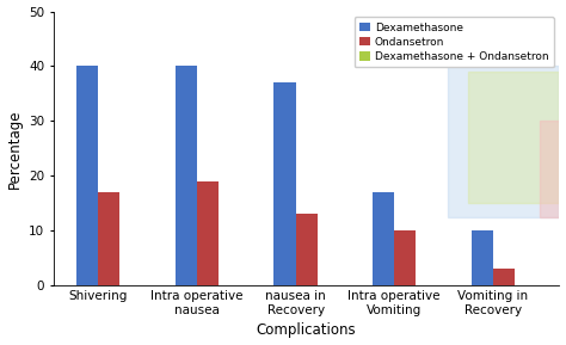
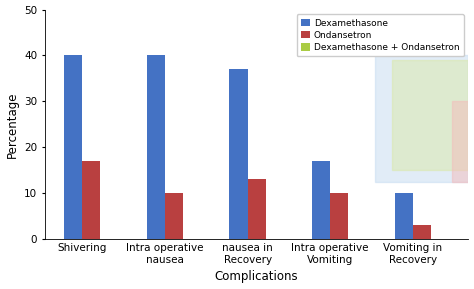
Ondansetron/Intra operative nausea: 19 -> 10
